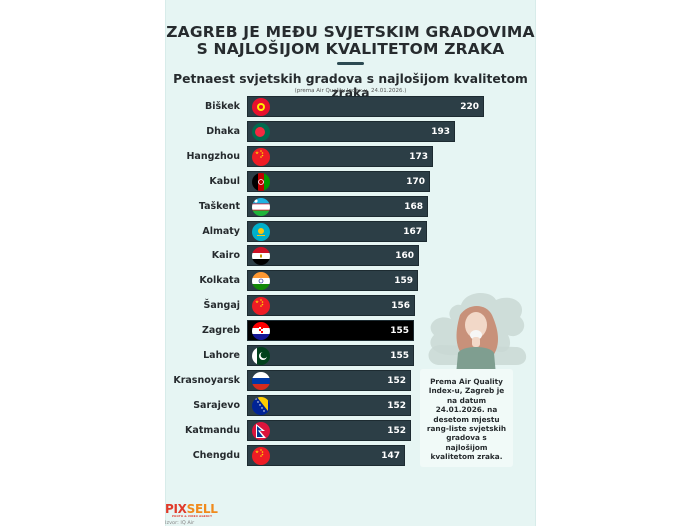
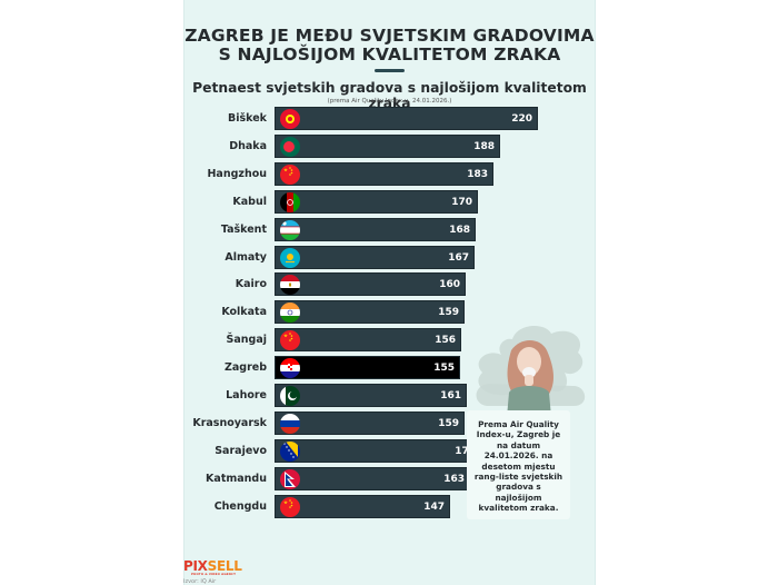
Dhaka: 193 -> 188
Hangzhou: 173 -> 183
Lahore: 155 -> 161
Krasnoyarsk: 152 -> 159
Sarajevo: 152 -> 173
Katmandu: 152 -> 163
